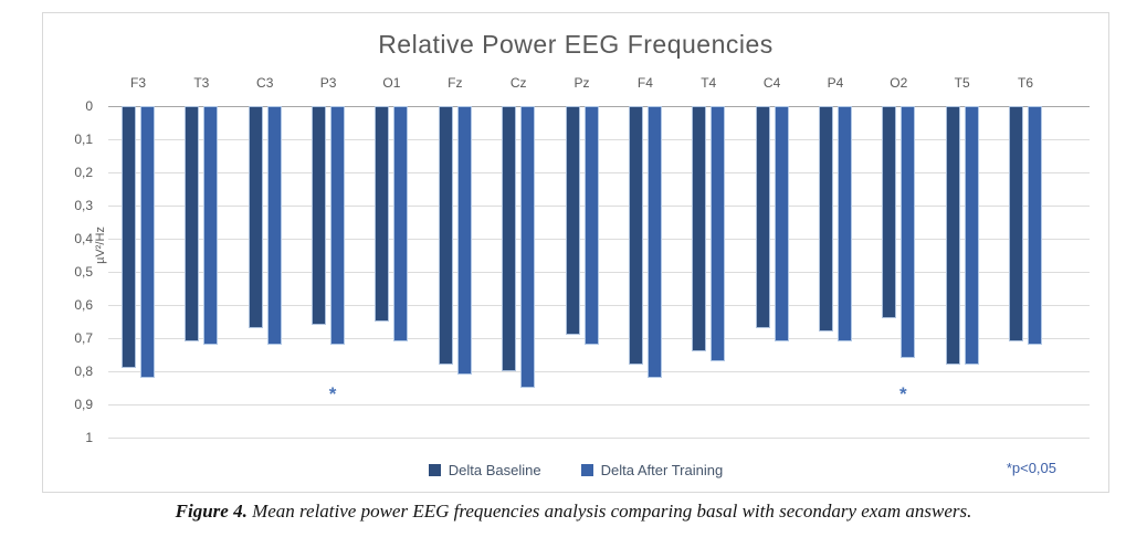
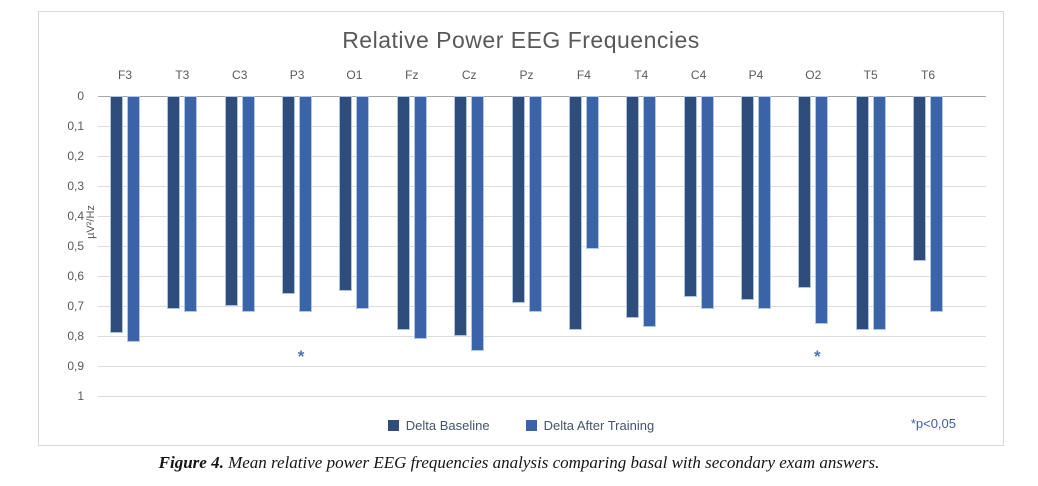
Delta Baseline/C3: 0,67 -> 0,70
Delta After Training/F4: 0,82 -> 0,51
Delta Baseline/T6: 0,71 -> 0,55
